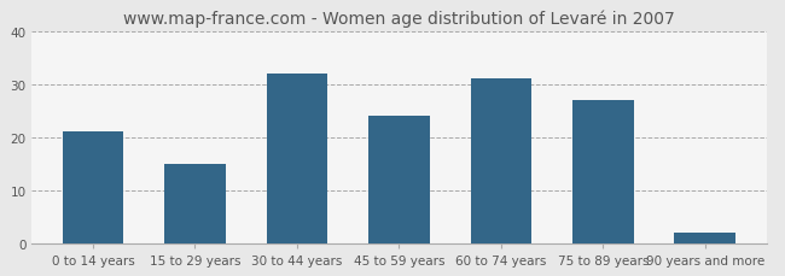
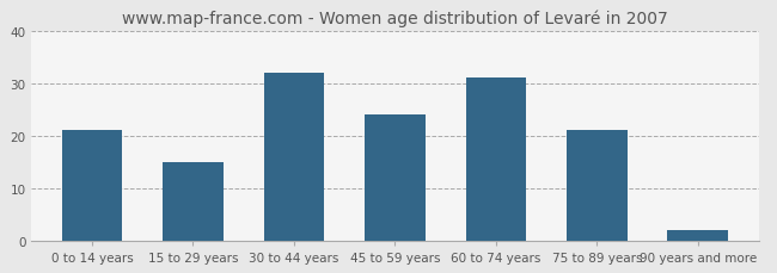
75 to 89 years: 27 -> 21
